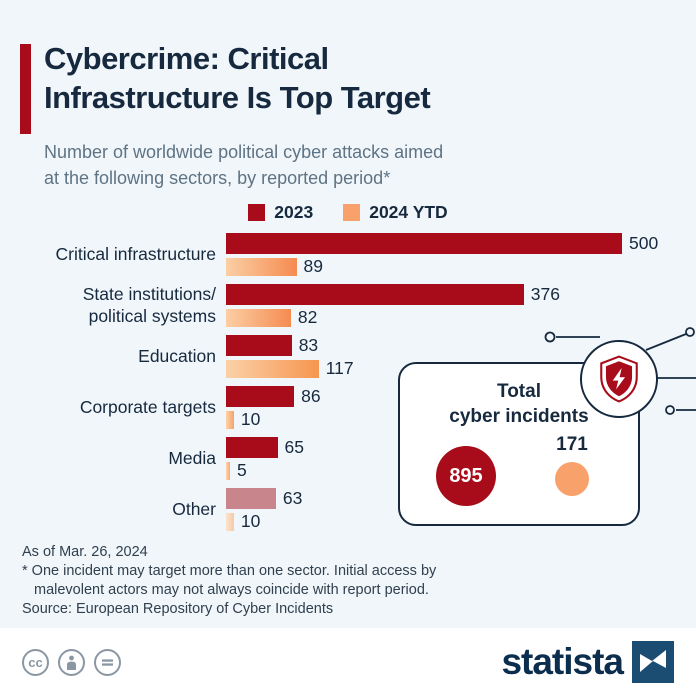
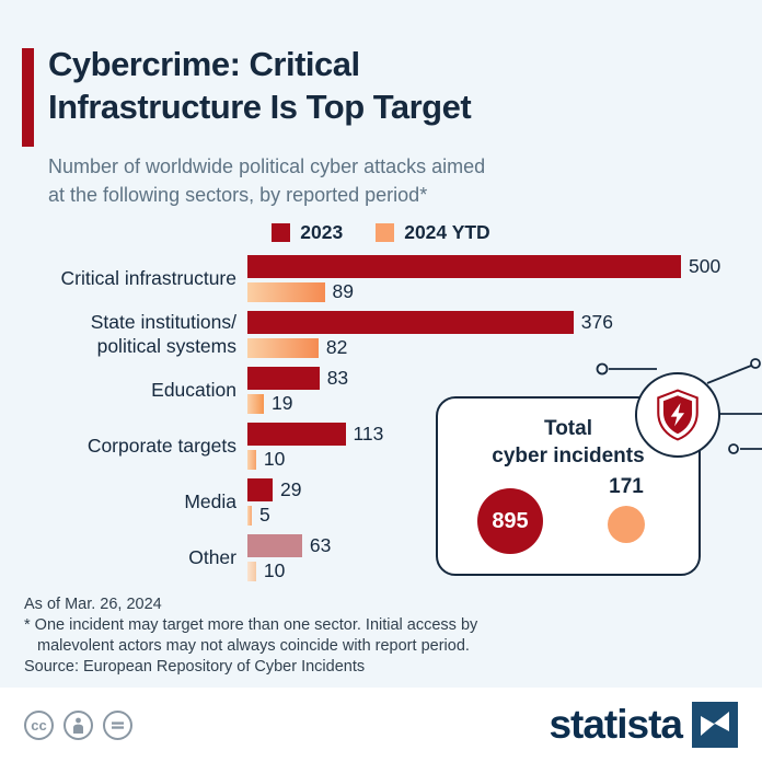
2024 YTD/Education: 117 -> 19
2023/Corporate targets: 86 -> 113
2023/Media: 65 -> 29
